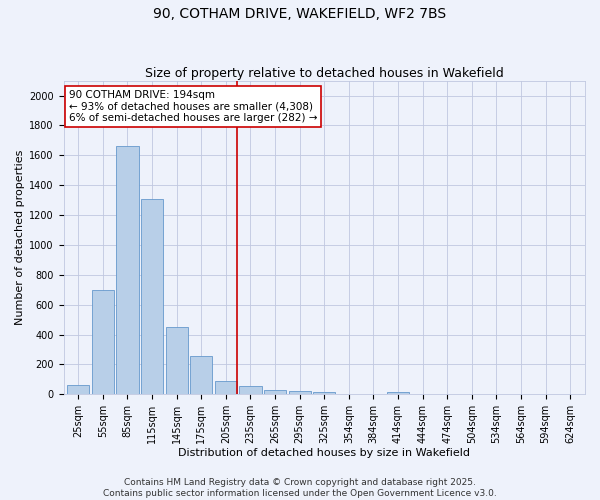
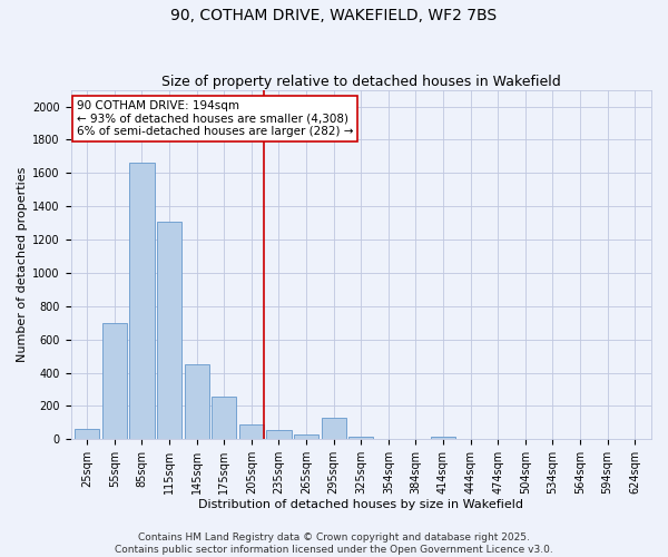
295sqm: 20 -> 130
